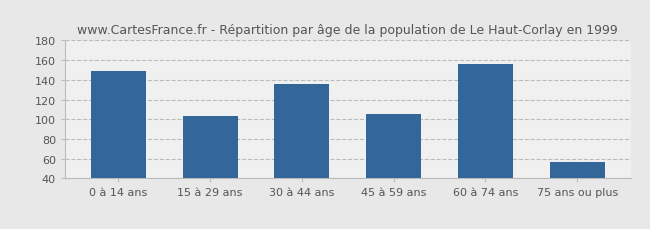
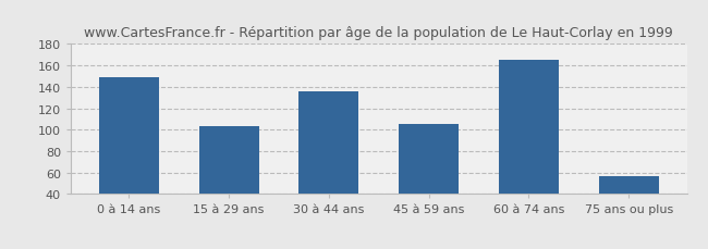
60 à 74 ans: 156 -> 165
